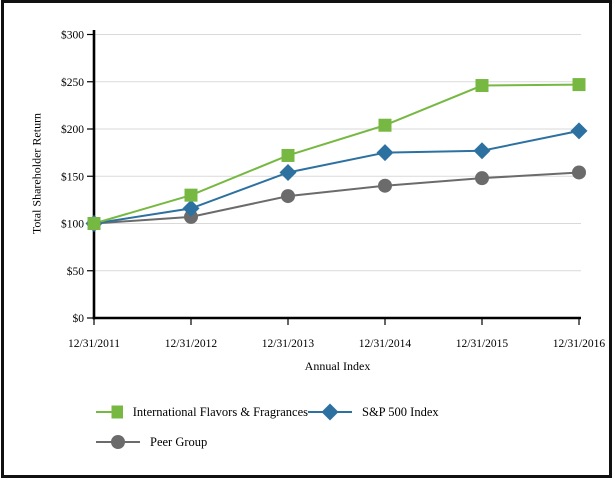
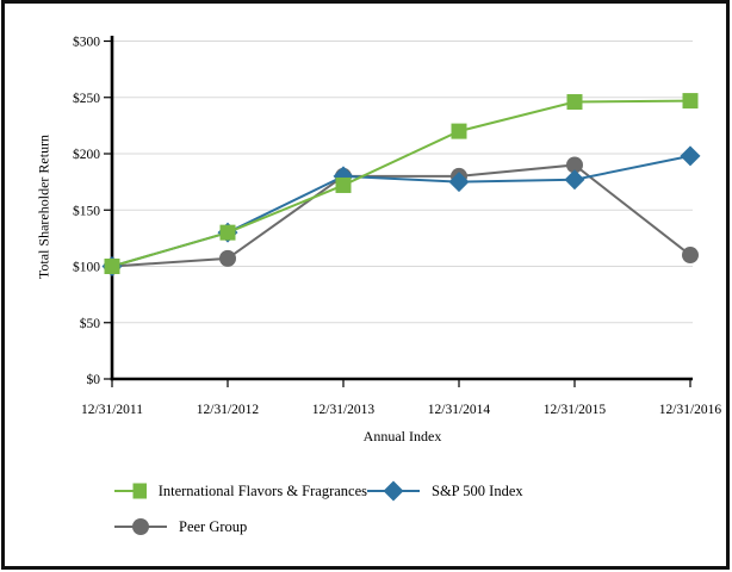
S&P 500 Index/12/31/2012: $120 -> $130
S&P 500 Index/12/31/2013: $150 -> $180
Peer Group/12/31/2013: $130 -> $180
International Flavors & Fragrances/12/31/2014: $200 -> $220
Peer Group/12/31/2014: $140 -> $180
Peer Group/12/31/2015: $150 -> $190
Peer Group/12/31/2016: $150 -> $110
